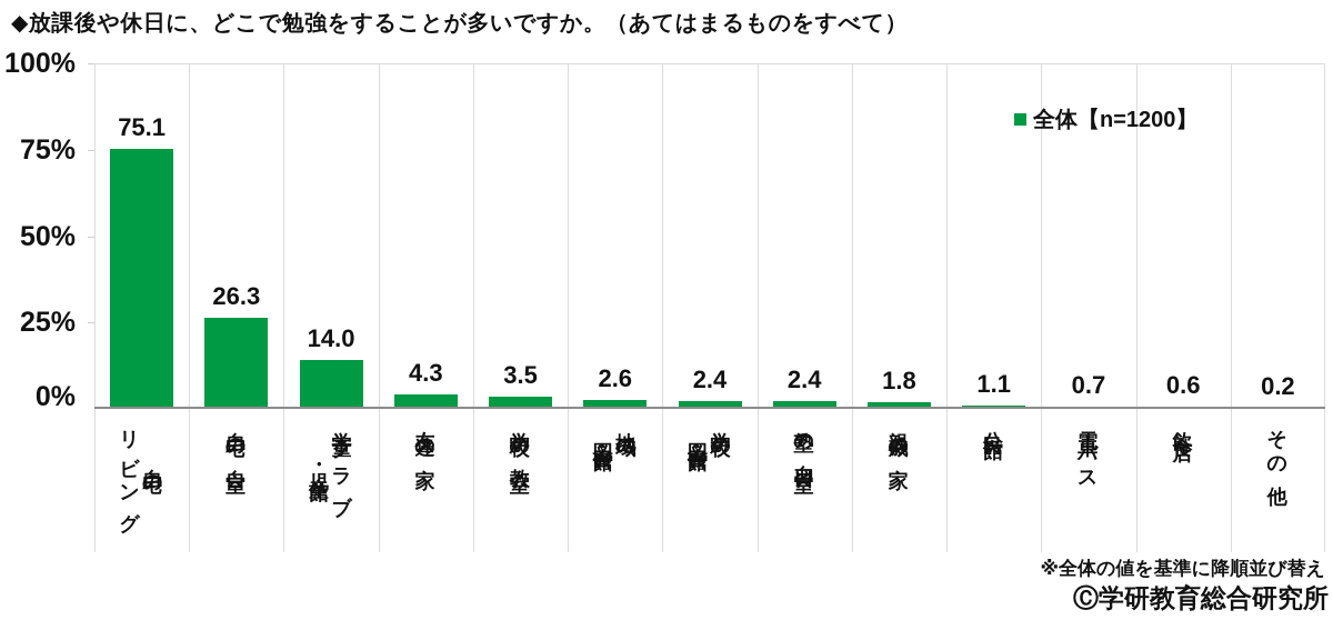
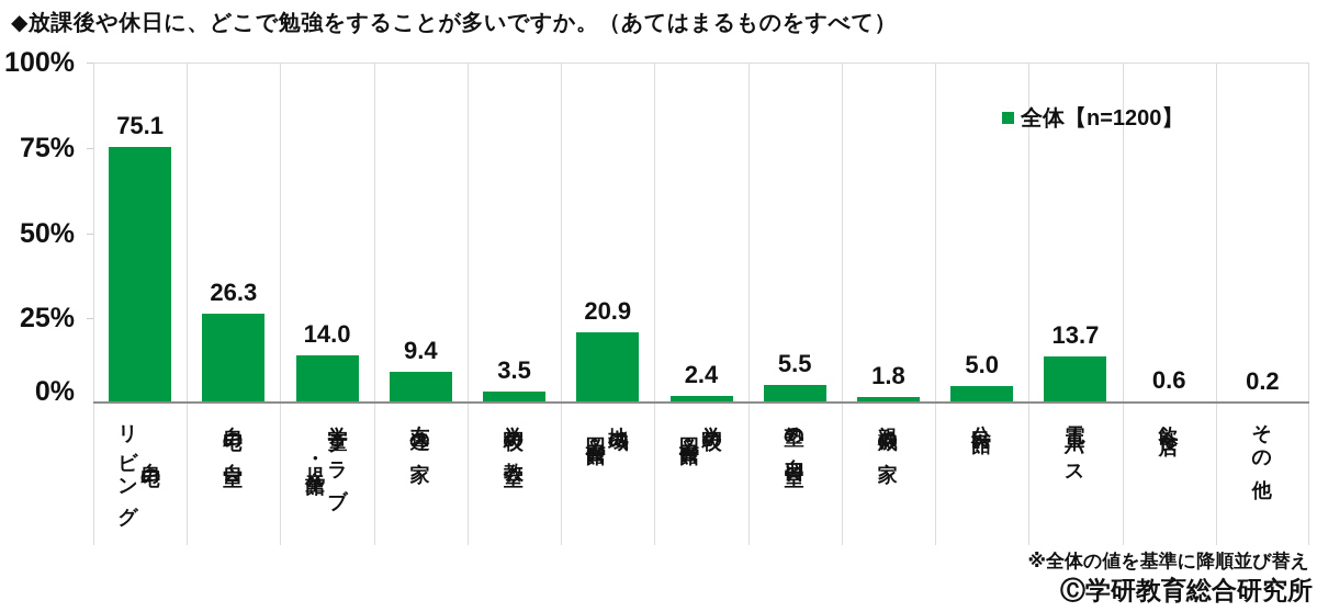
友達の家: 4.3 -> 9.4
地域の 図書館: 2.6 -> 20.9
塾の自習室: 2.4 -> 5.5
公民館: 1.1 -> 5.0
電車・バス: 0.7 -> 13.7
